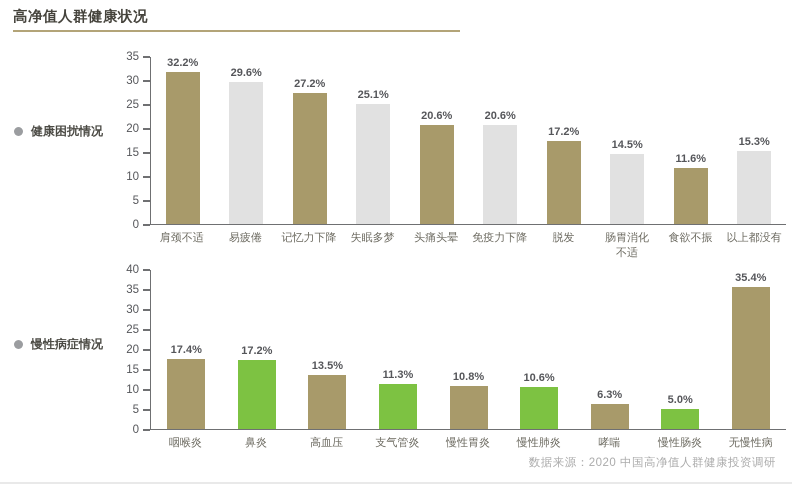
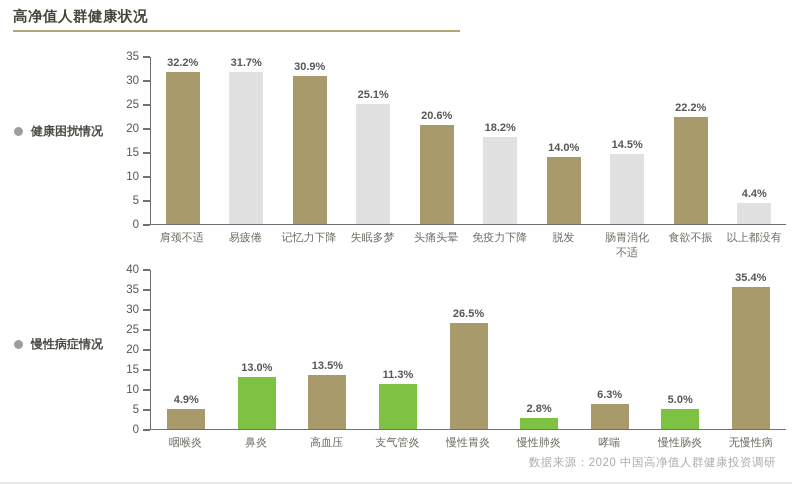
健康困扰情况/易疲倦: 29.6% -> 31.7%
健康困扰情况/记忆力下降: 27.2% -> 30.9%
健康困扰情况/免疫力下降: 20.6% -> 18.2%
健康困扰情况/脱发: 17.2% -> 14.0%
健康困扰情况/食欲不振: 11.6% -> 22.2%
健康困扰情况/以上都没有: 15.3% -> 4.4%
慢性病症情况/咽喉炎: 17.4% -> 4.9%
慢性病症情况/鼻炎: 17.2% -> 13.0%
慢性病症情况/慢性胃炎: 10.8% -> 26.5%
慢性病症情况/慢性肺炎: 10.6% -> 2.8%
